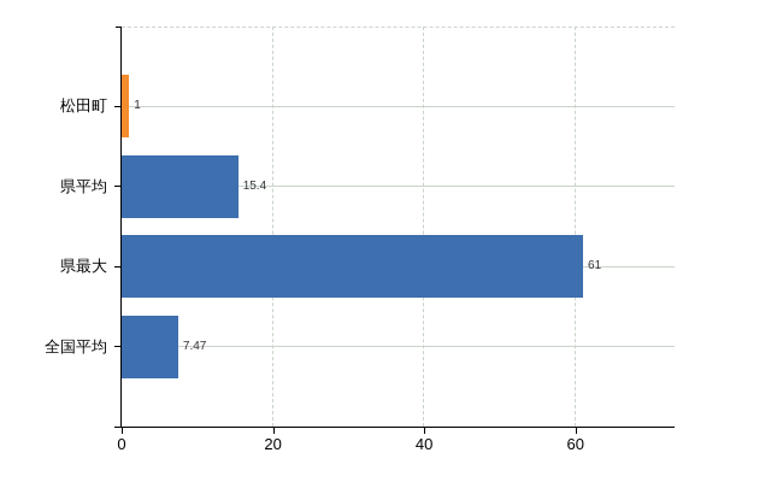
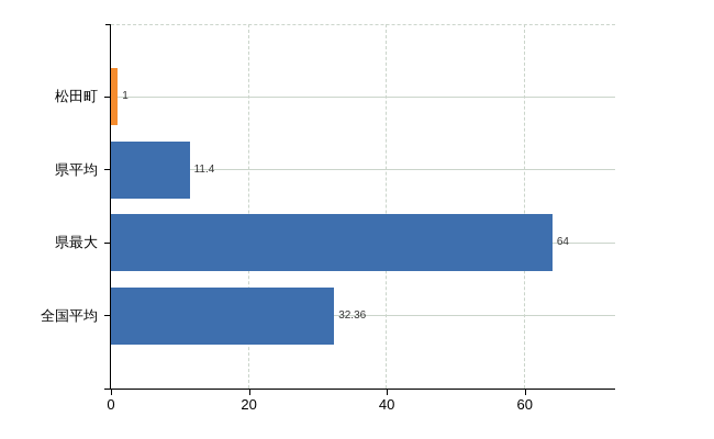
県平均: 15.4 -> 11.4
県最大: 61 -> 64
全国平均: 7.47 -> 32.36
